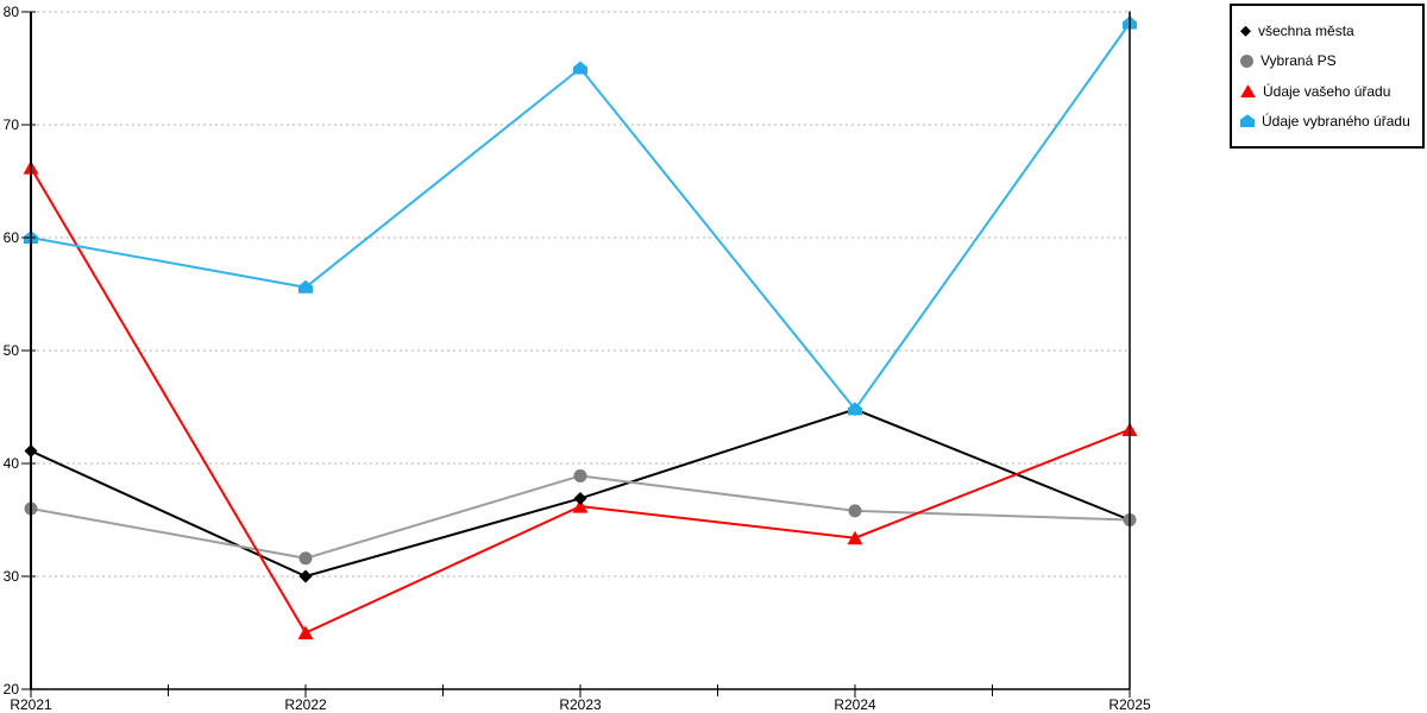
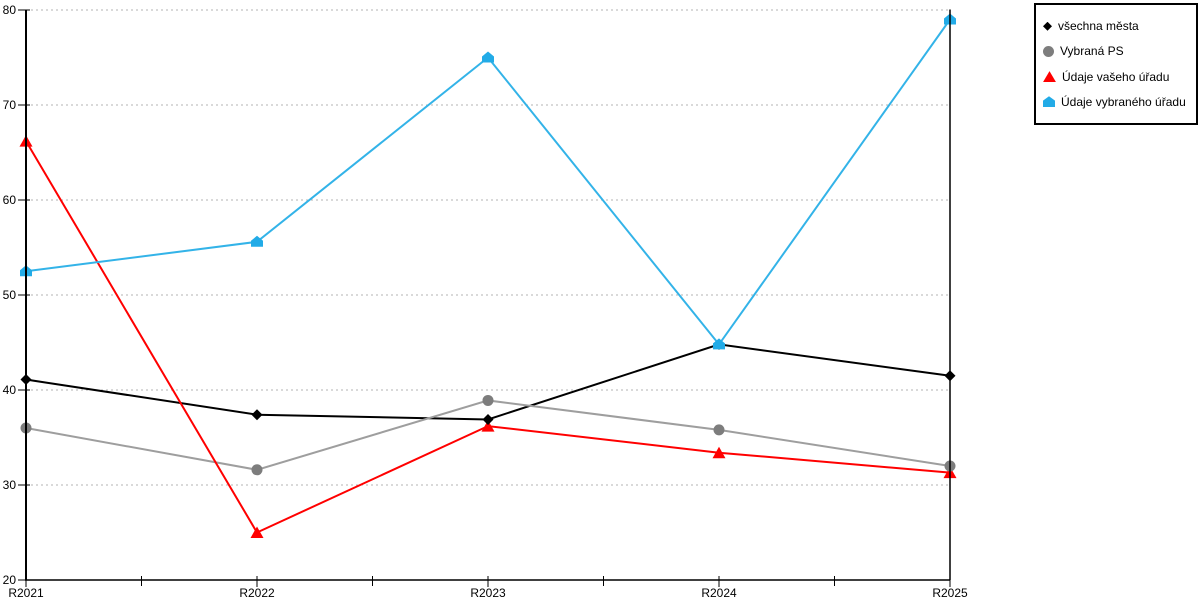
Údaje vybraného úřadu/R2021: 60 -> 52
všechna města/R2022: 30 -> 37
všechna města/R2025: 35 -> 42
Vybraná PS/R2025: 35 -> 32
Údaje vašeho úřadu/R2025: 43 -> 31
